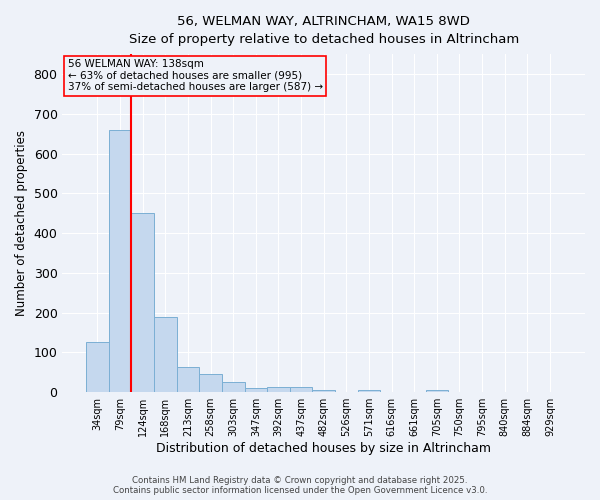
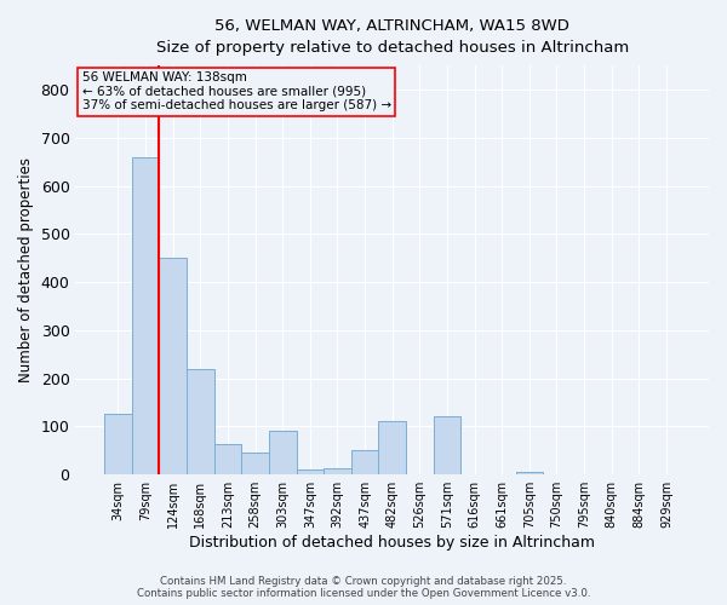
168sqm: 190 -> 220
303sqm: 25 -> 90
437sqm: 13 -> 50
482sqm: 5 -> 110
571sqm: 5 -> 120
